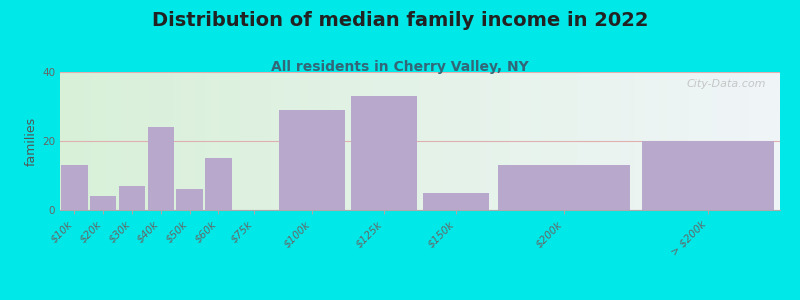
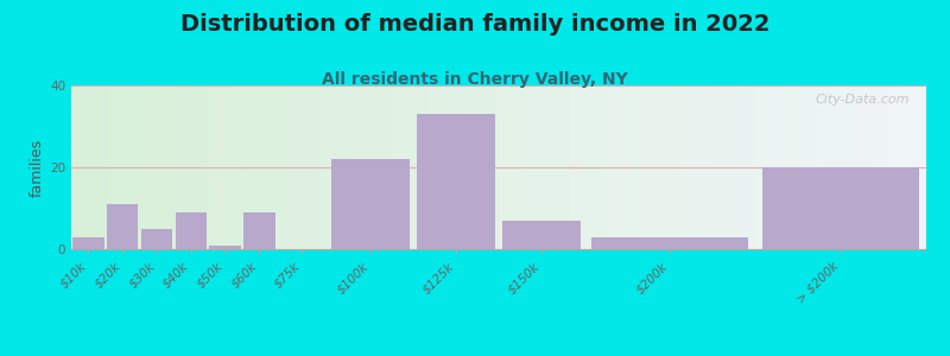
$10k: 13 -> 3
$20k: 4 -> 11
$30k: 7 -> 5
$40k: 24 -> 9
$50k: 6 -> 1
$60k: 15 -> 9
$100k: 29 -> 22
$150k: 5 -> 7
$200k: 13 -> 3
